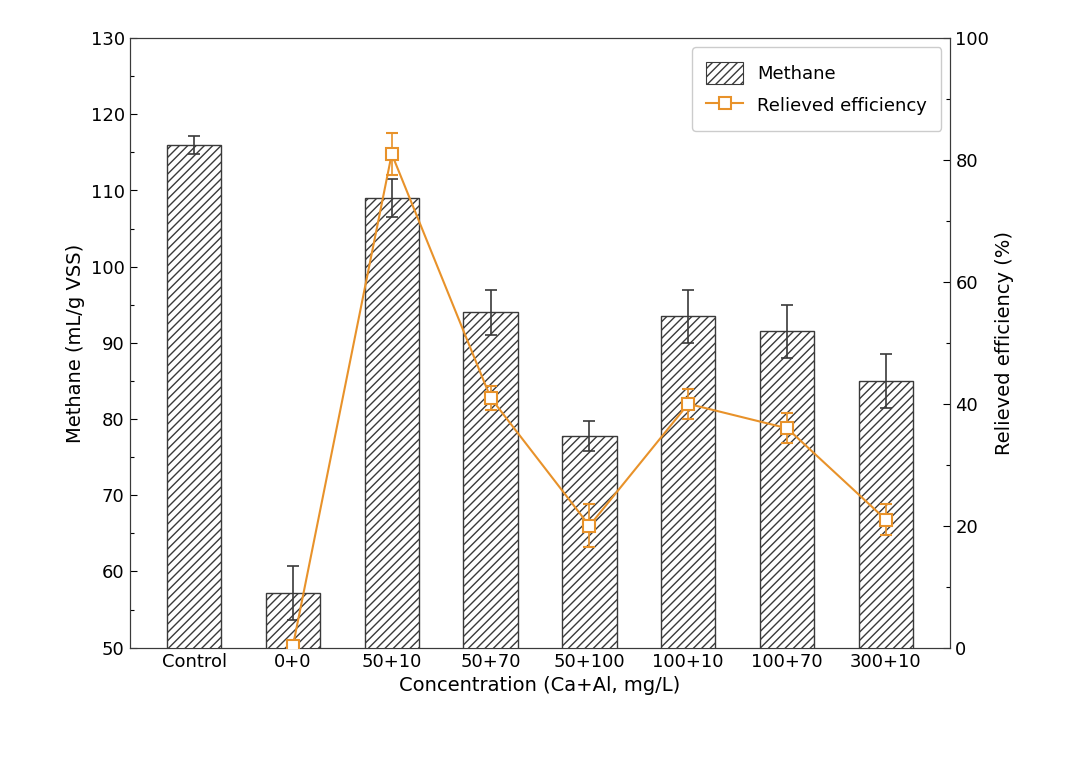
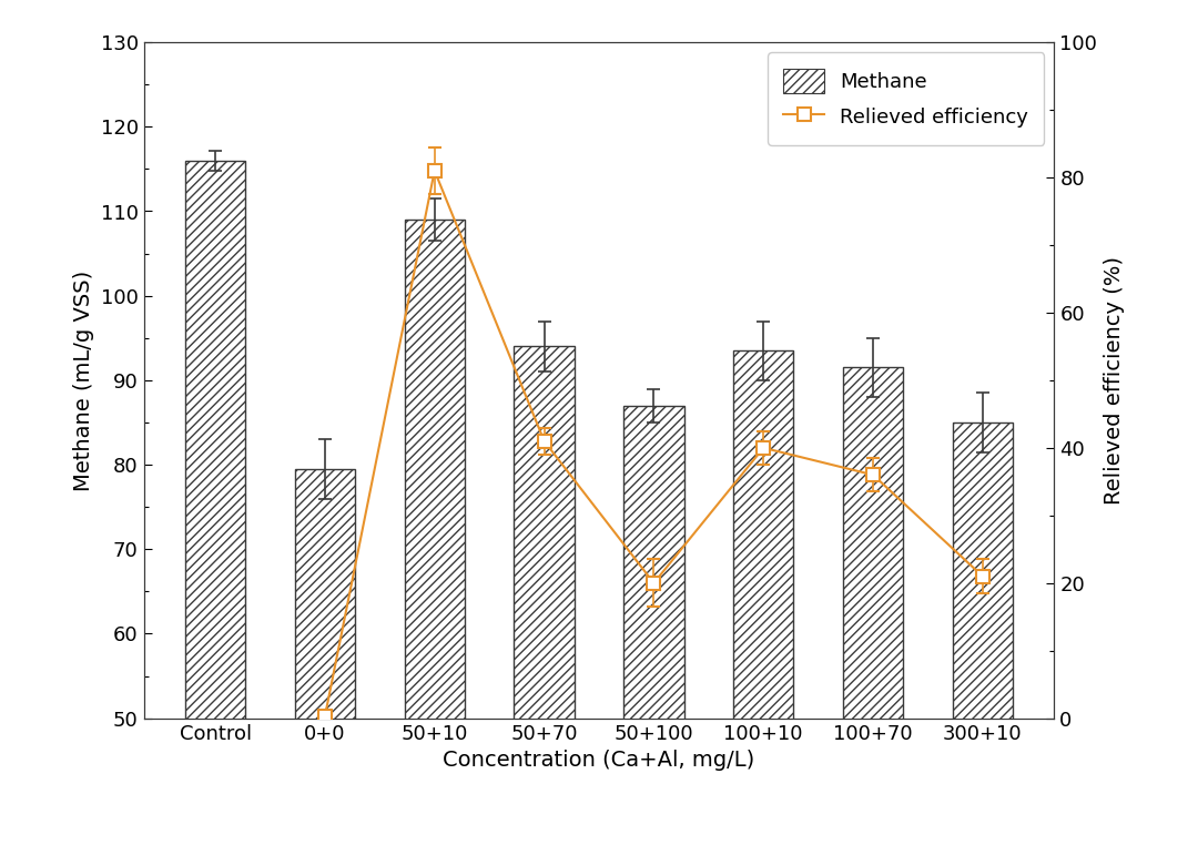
Methane/0+0: 57.2 -> 79.5
Methane/50+100: 77.8 -> 87.0
